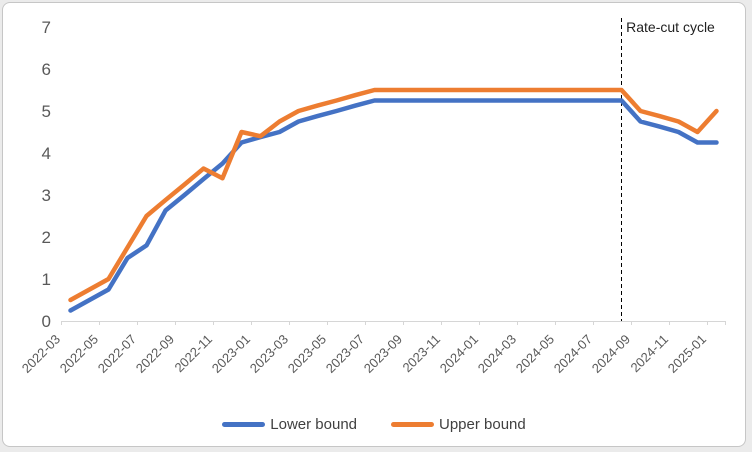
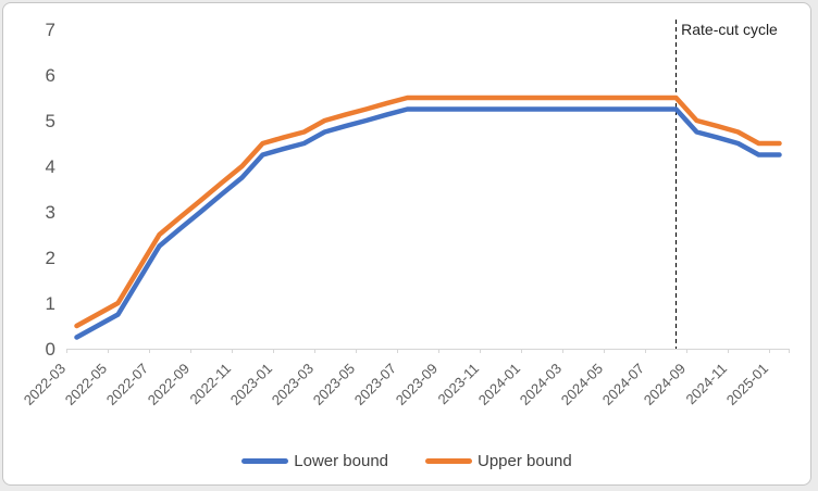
Lower bound/2022-07: 1.8 -> 2.2
Upper bound/2022-11: 3.4 -> 4.0
Upper bound/2023-01: 4.4 -> 4.6
Upper bound/2025-01: 5.0 -> 4.5
